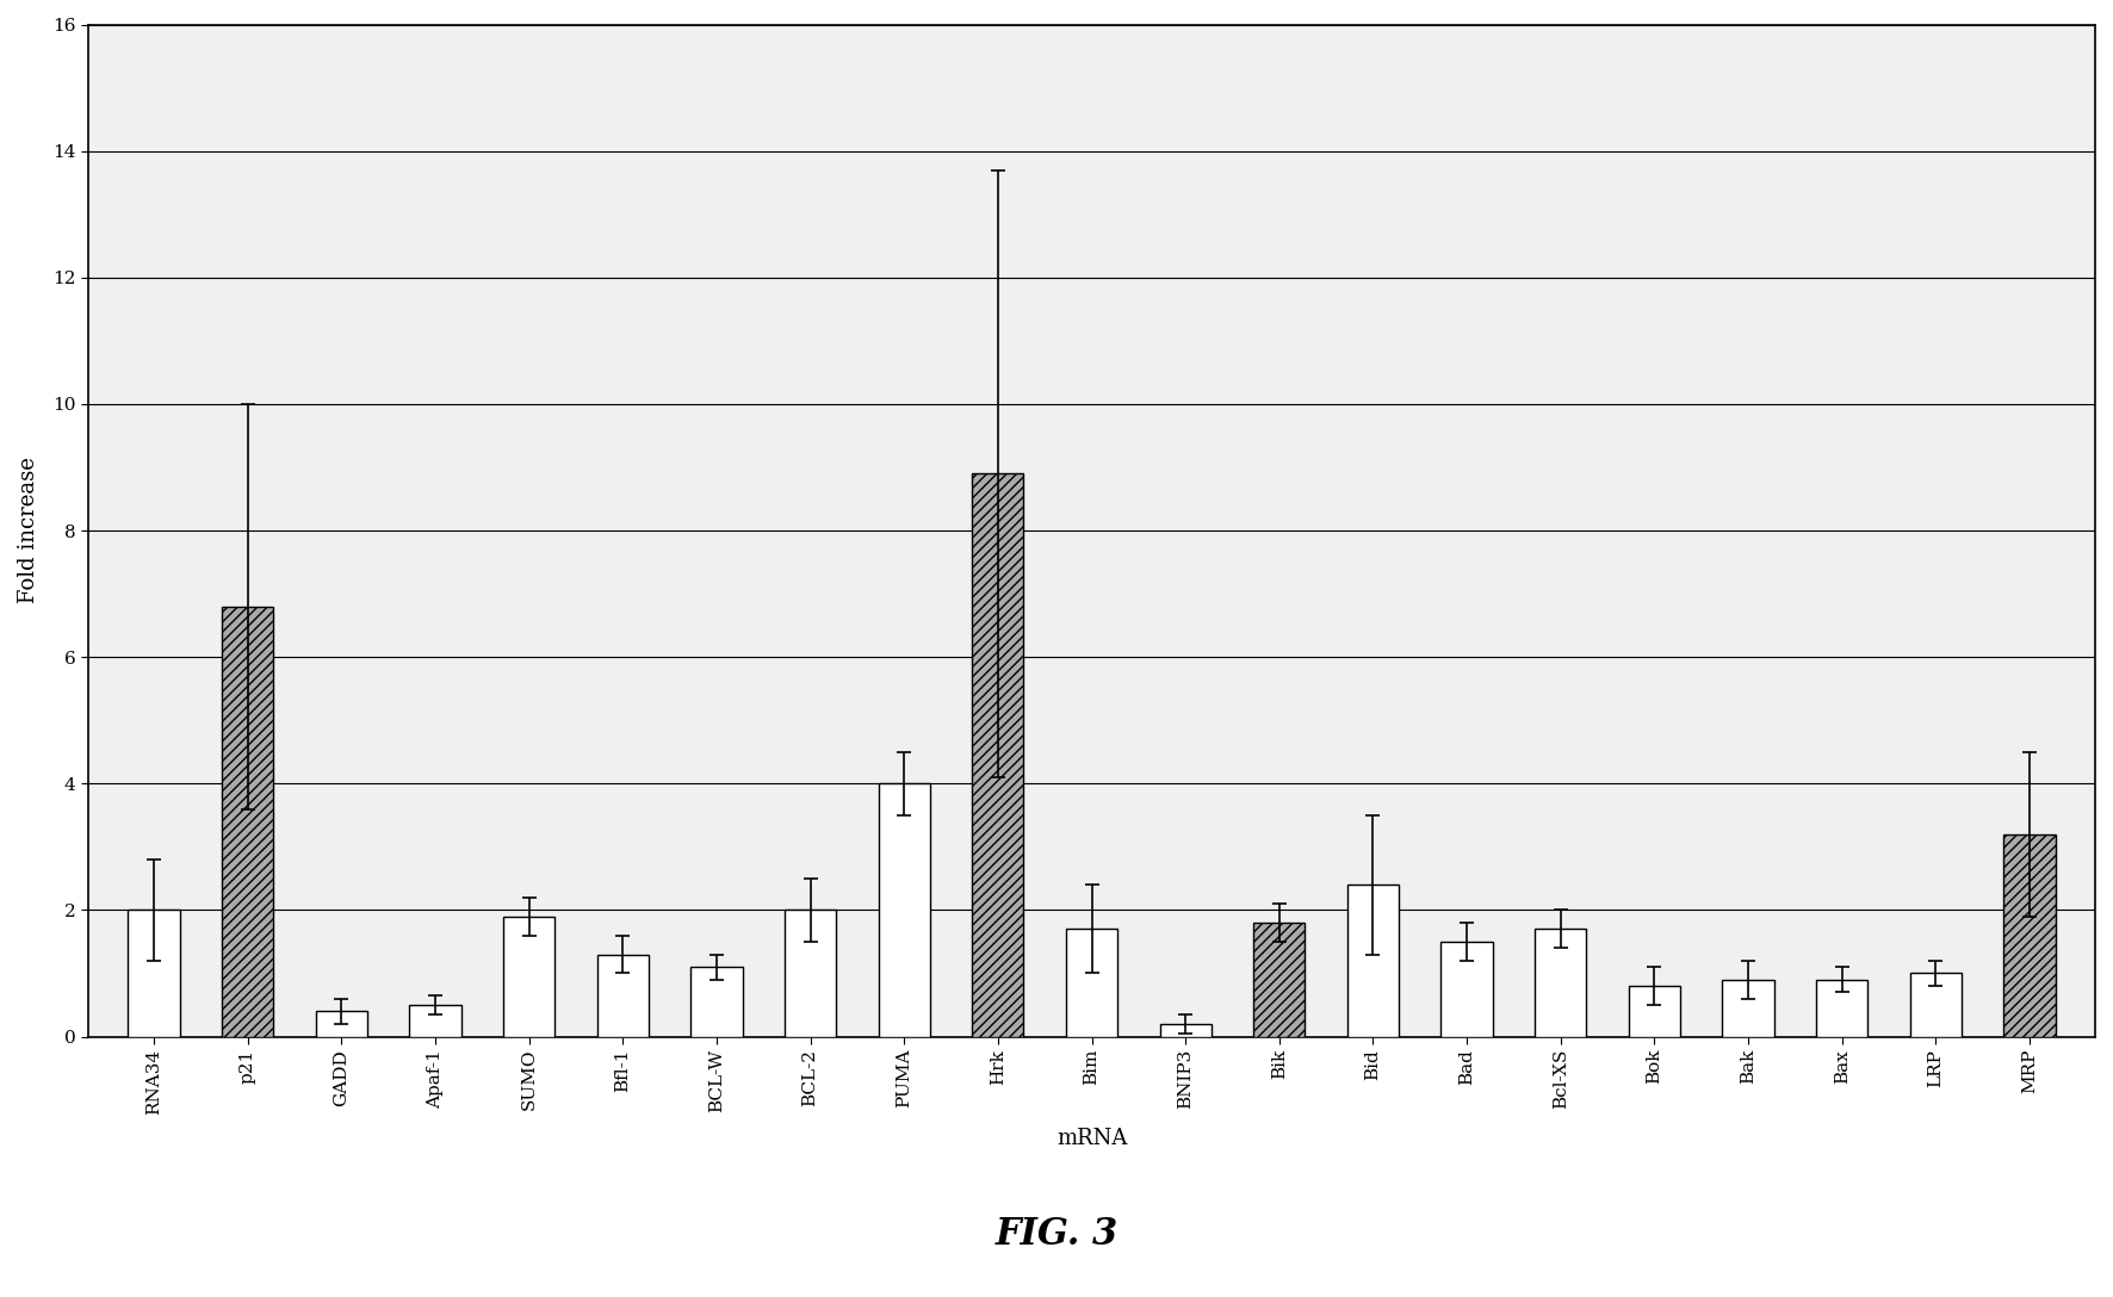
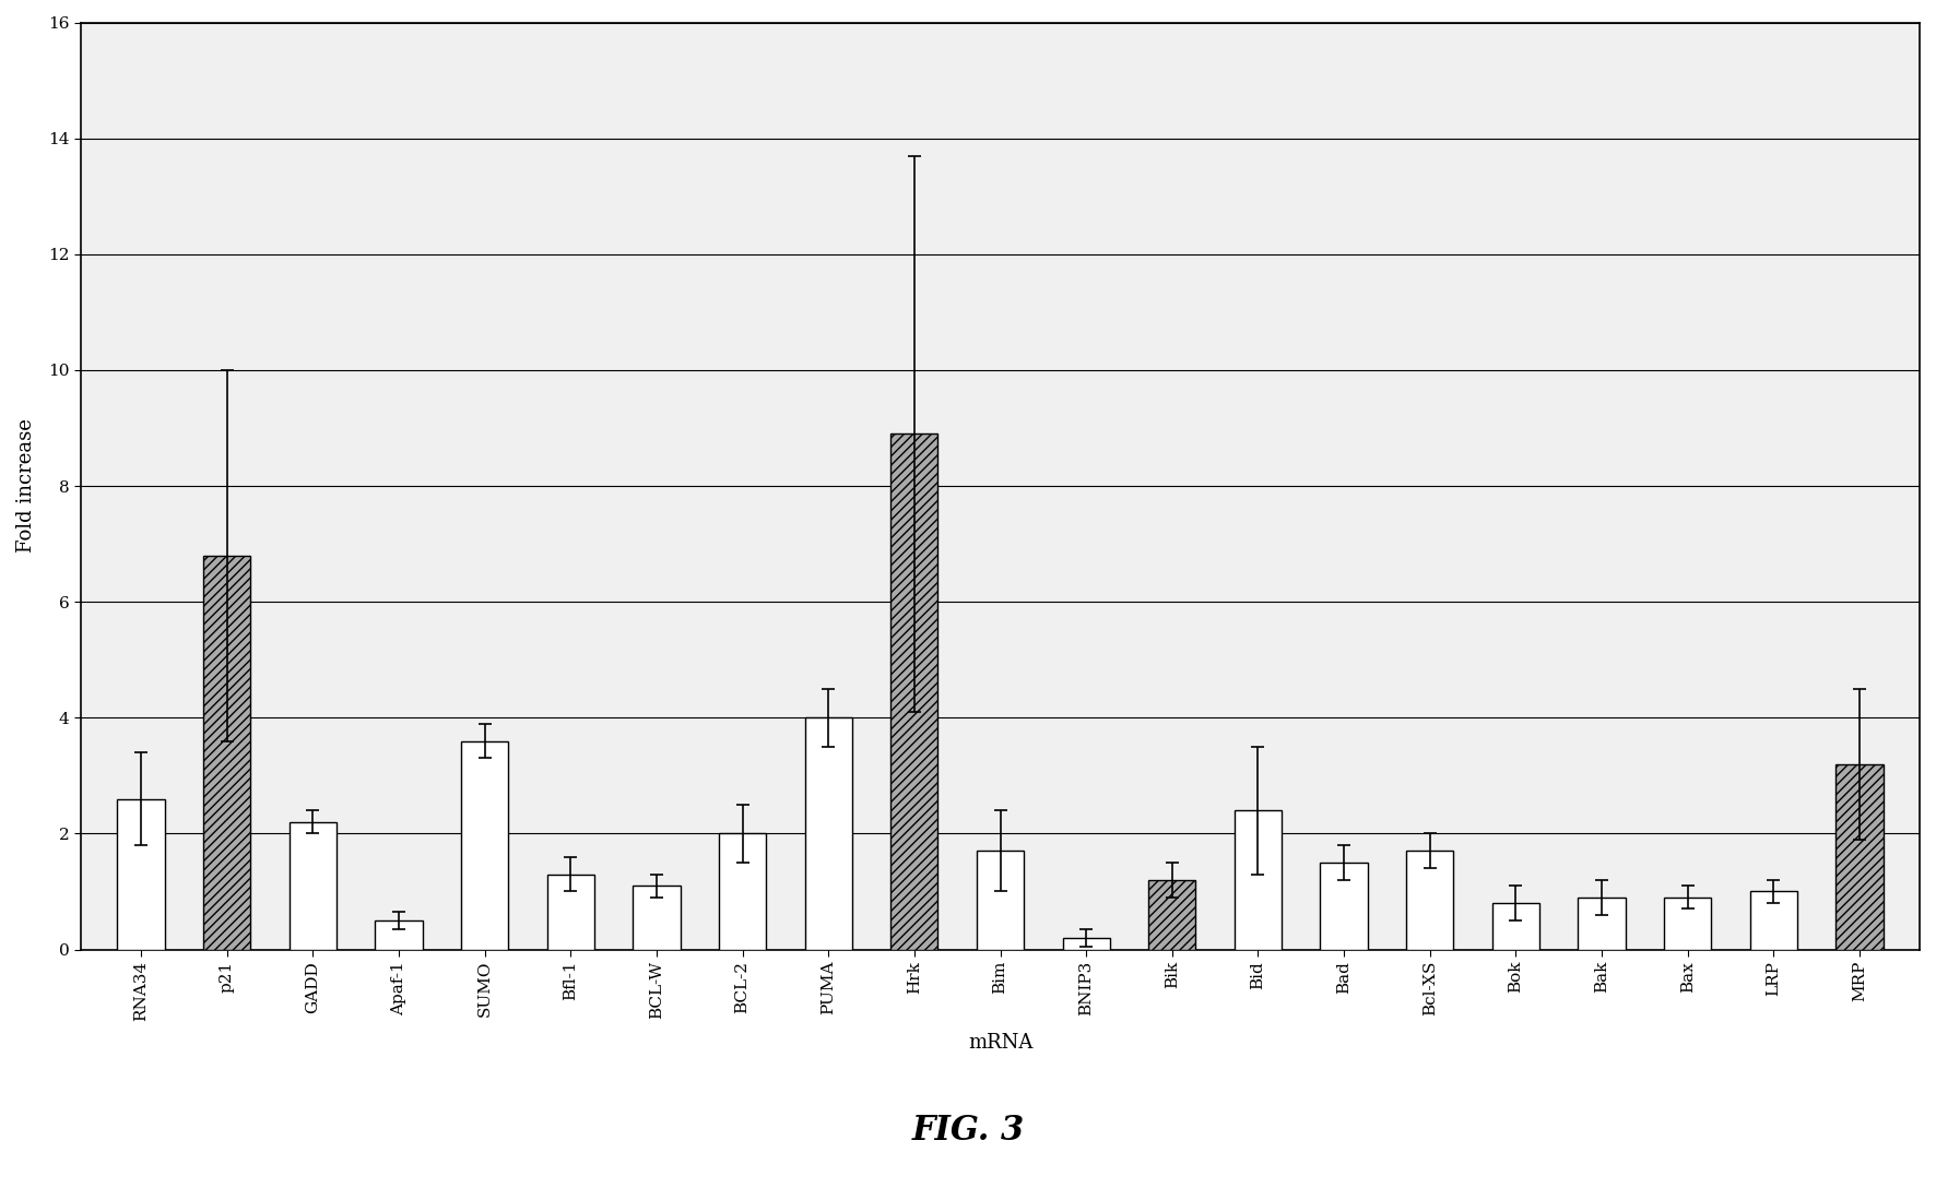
RNA34: 2.0 -> 2.6
GADD: 0.4 -> 2.2
SUMO: 1.9 -> 3.6
Bik: 1.8 -> 1.2
